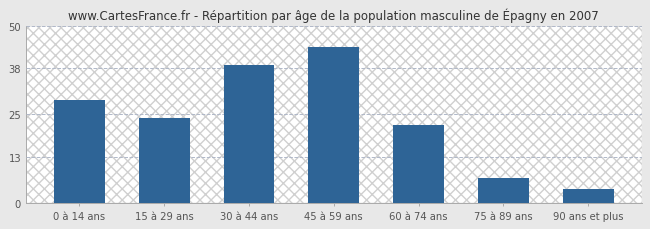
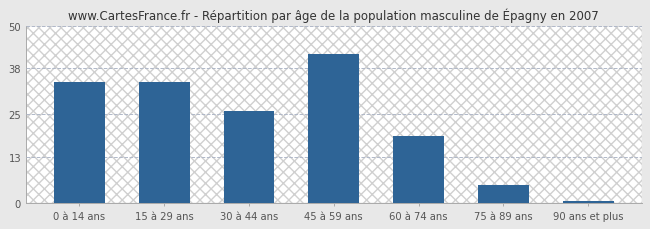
0 à 14 ans: 29.0 -> 34.0
15 à 29 ans: 24.0 -> 34.0
30 à 44 ans: 39.0 -> 26.0
45 à 59 ans: 44.0 -> 42.0
60 à 74 ans: 22.0 -> 19.0
75 à 89 ans: 7.0 -> 5.0
90 ans et plus: 4.0 -> 0.5
